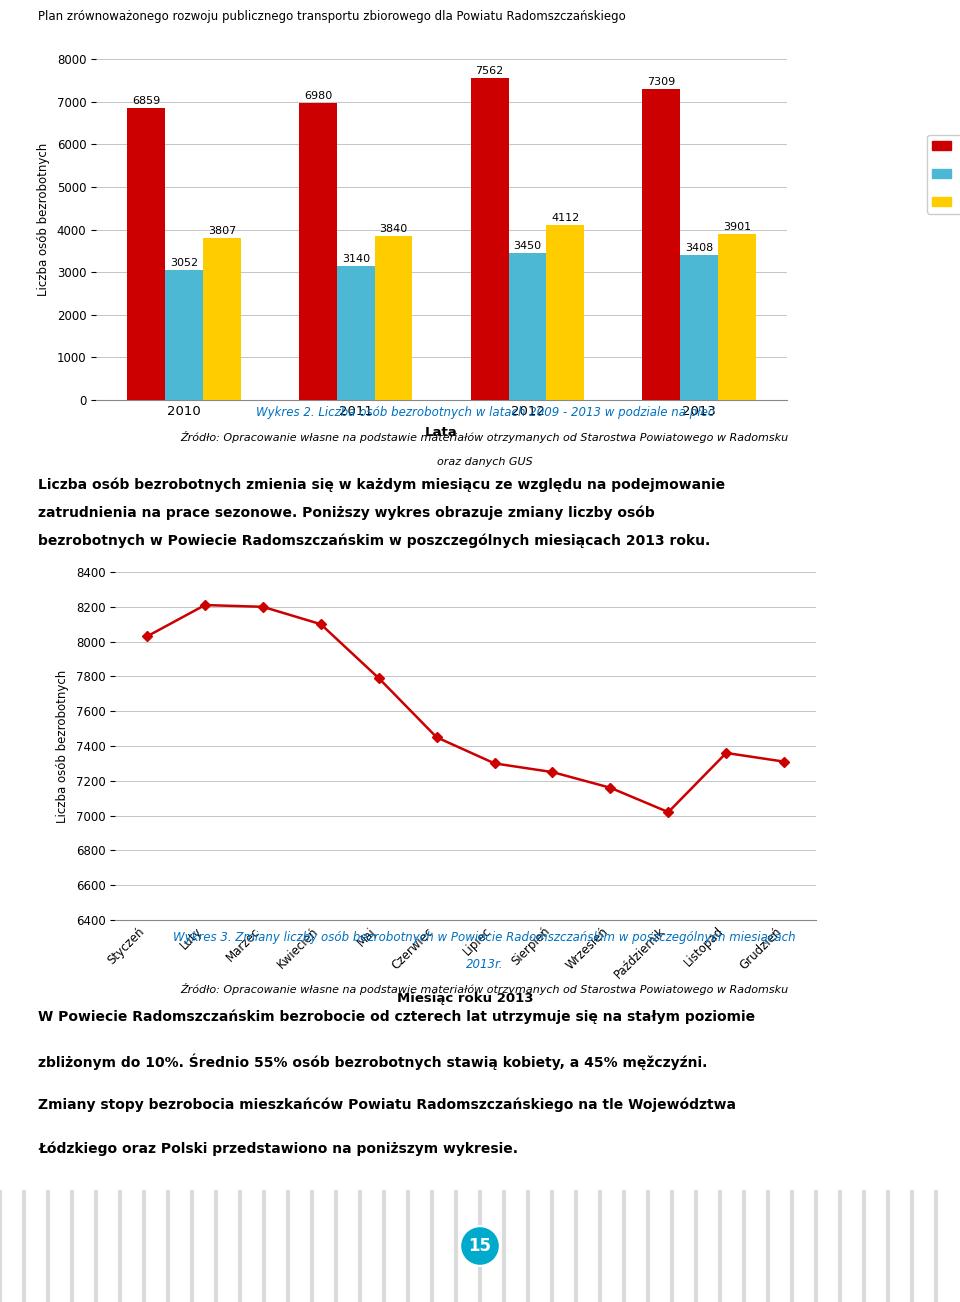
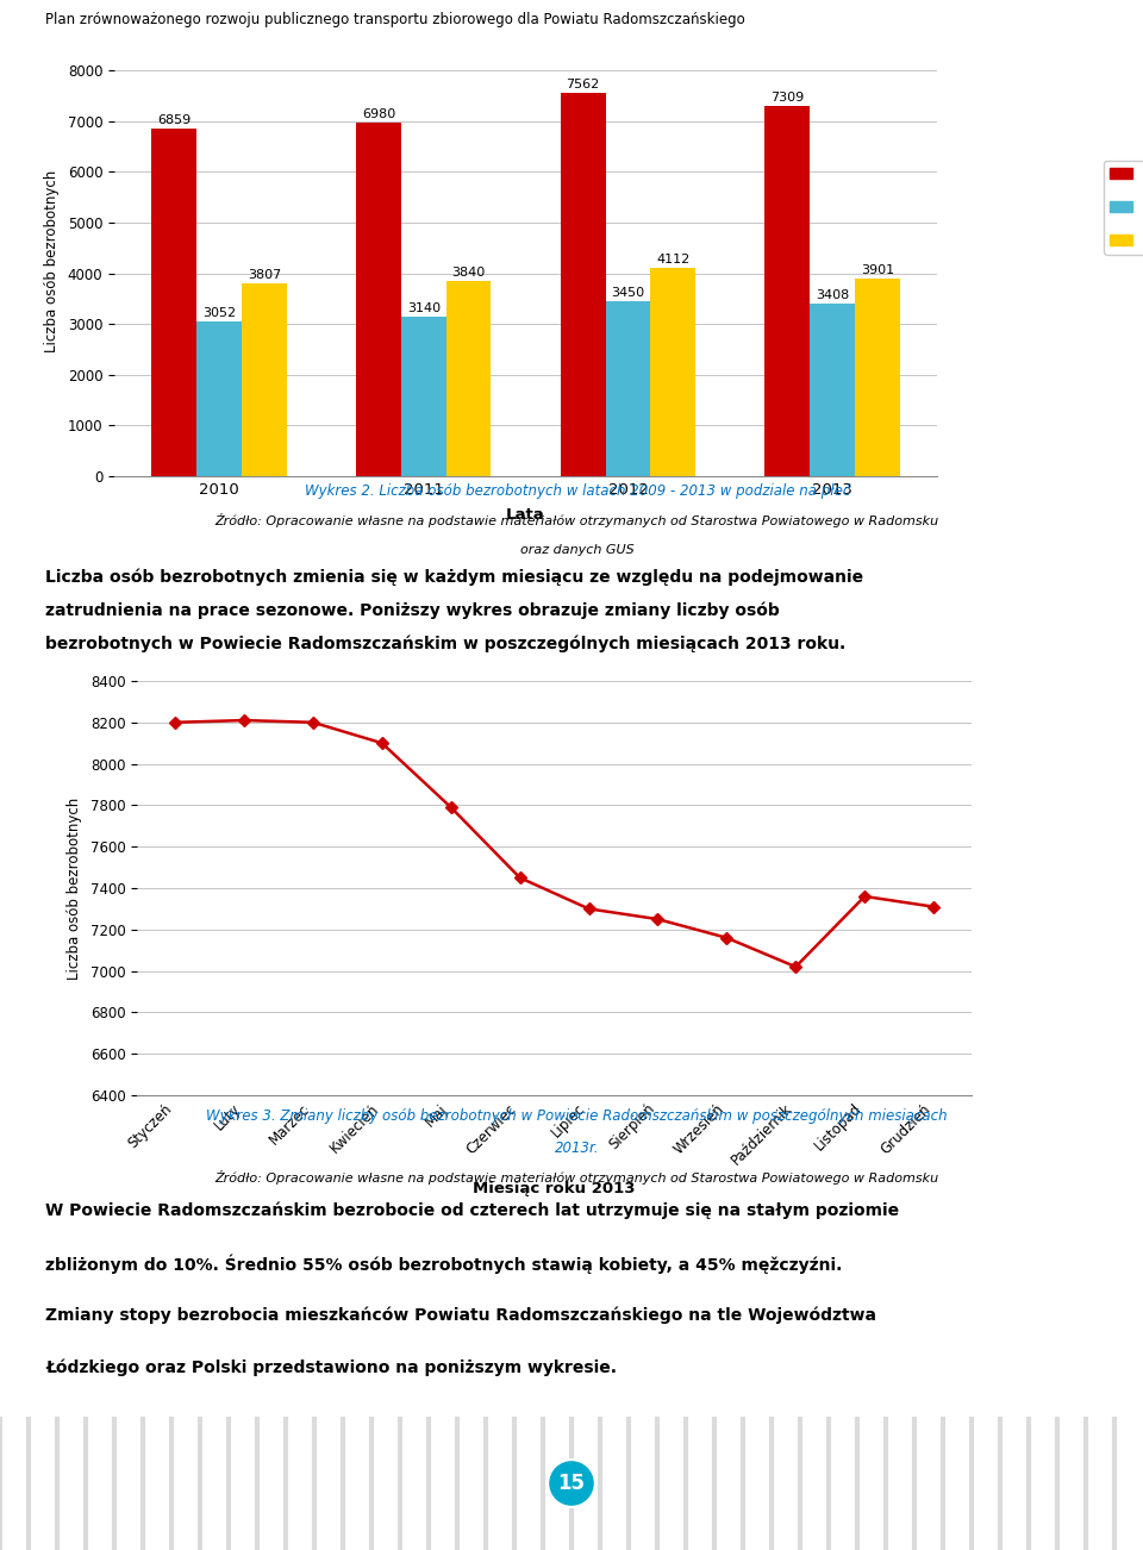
Styczeń: 8030 -> 8200
